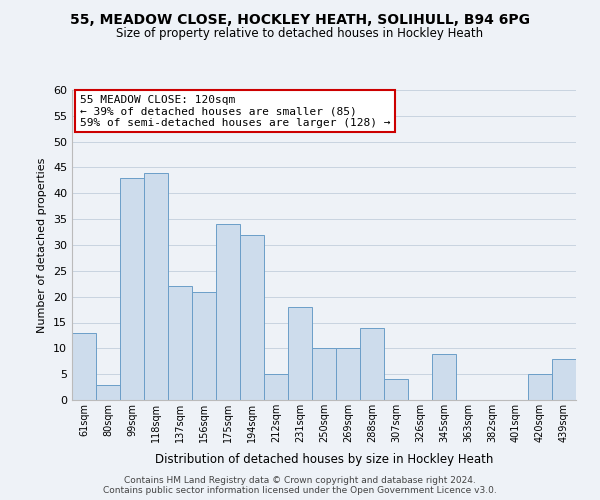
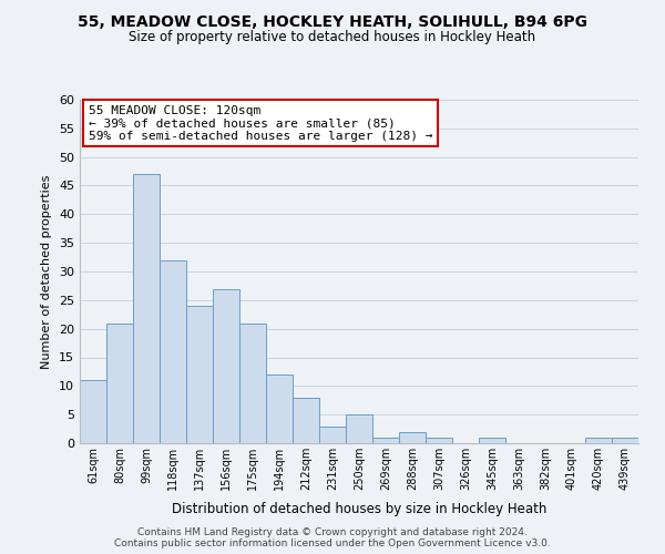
61sqm: 13 -> 11
80sqm: 3 -> 21
99sqm: 43 -> 47
118sqm: 44 -> 32
137sqm: 22 -> 24
156sqm: 21 -> 27
175sqm: 34 -> 21
194sqm: 32 -> 12
212sqm: 5 -> 8
231sqm: 18 -> 3
250sqm: 10 -> 5
269sqm: 10 -> 1
288sqm: 14 -> 2
307sqm: 4 -> 1
345sqm: 9 -> 1
420sqm: 5 -> 1
439sqm: 8 -> 1
